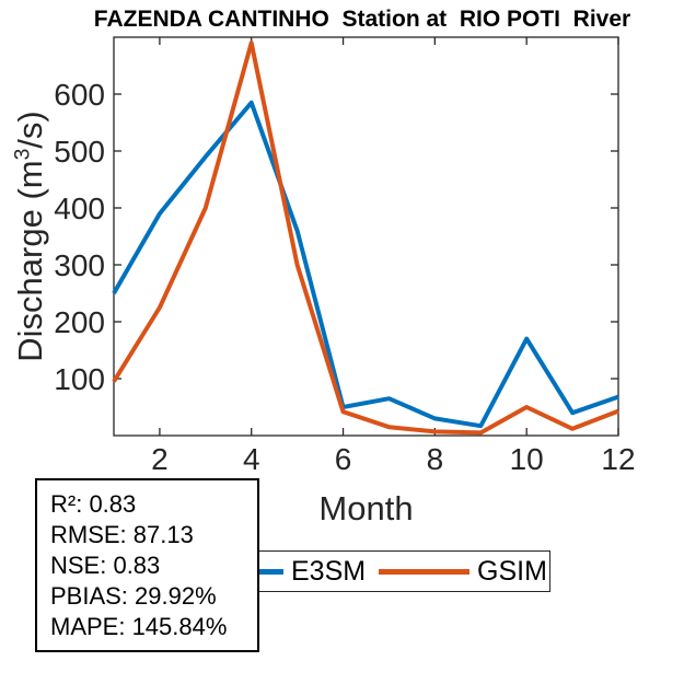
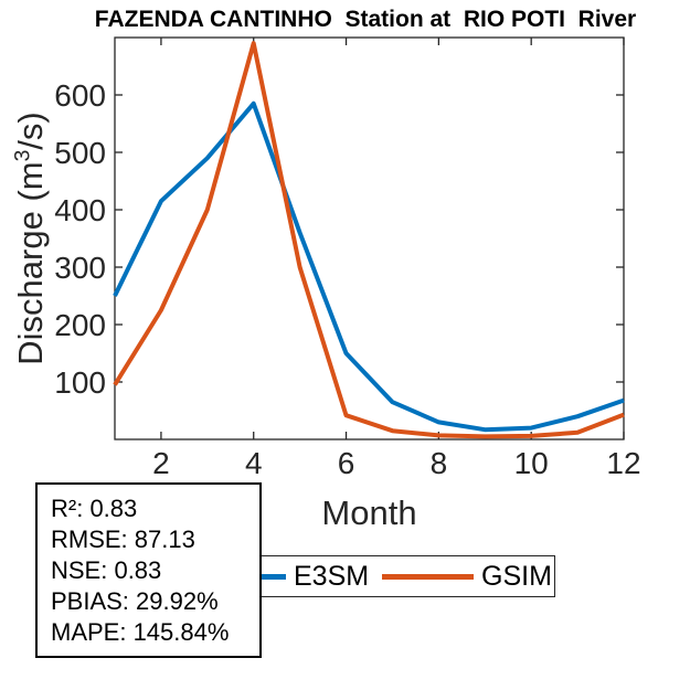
E3SM/2: 390 -> 420
E3SM/6: 50 -> 150
E3SM/10: 170 -> 20
GSIM/10: 50 -> 10
